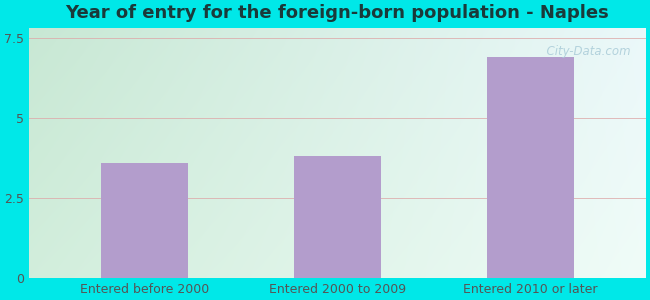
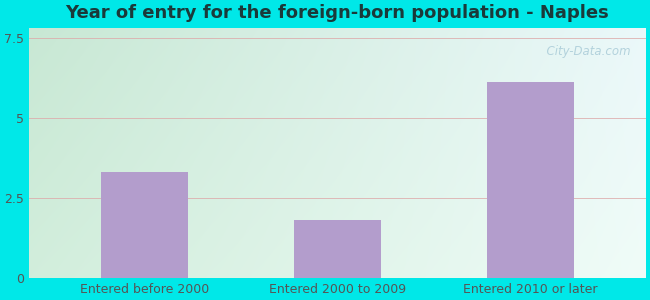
Entered before 2000: 3.6 -> 3.3
Entered 2000 to 2009: 3.8 -> 1.8
Entered 2010 or later: 6.9 -> 6.1
